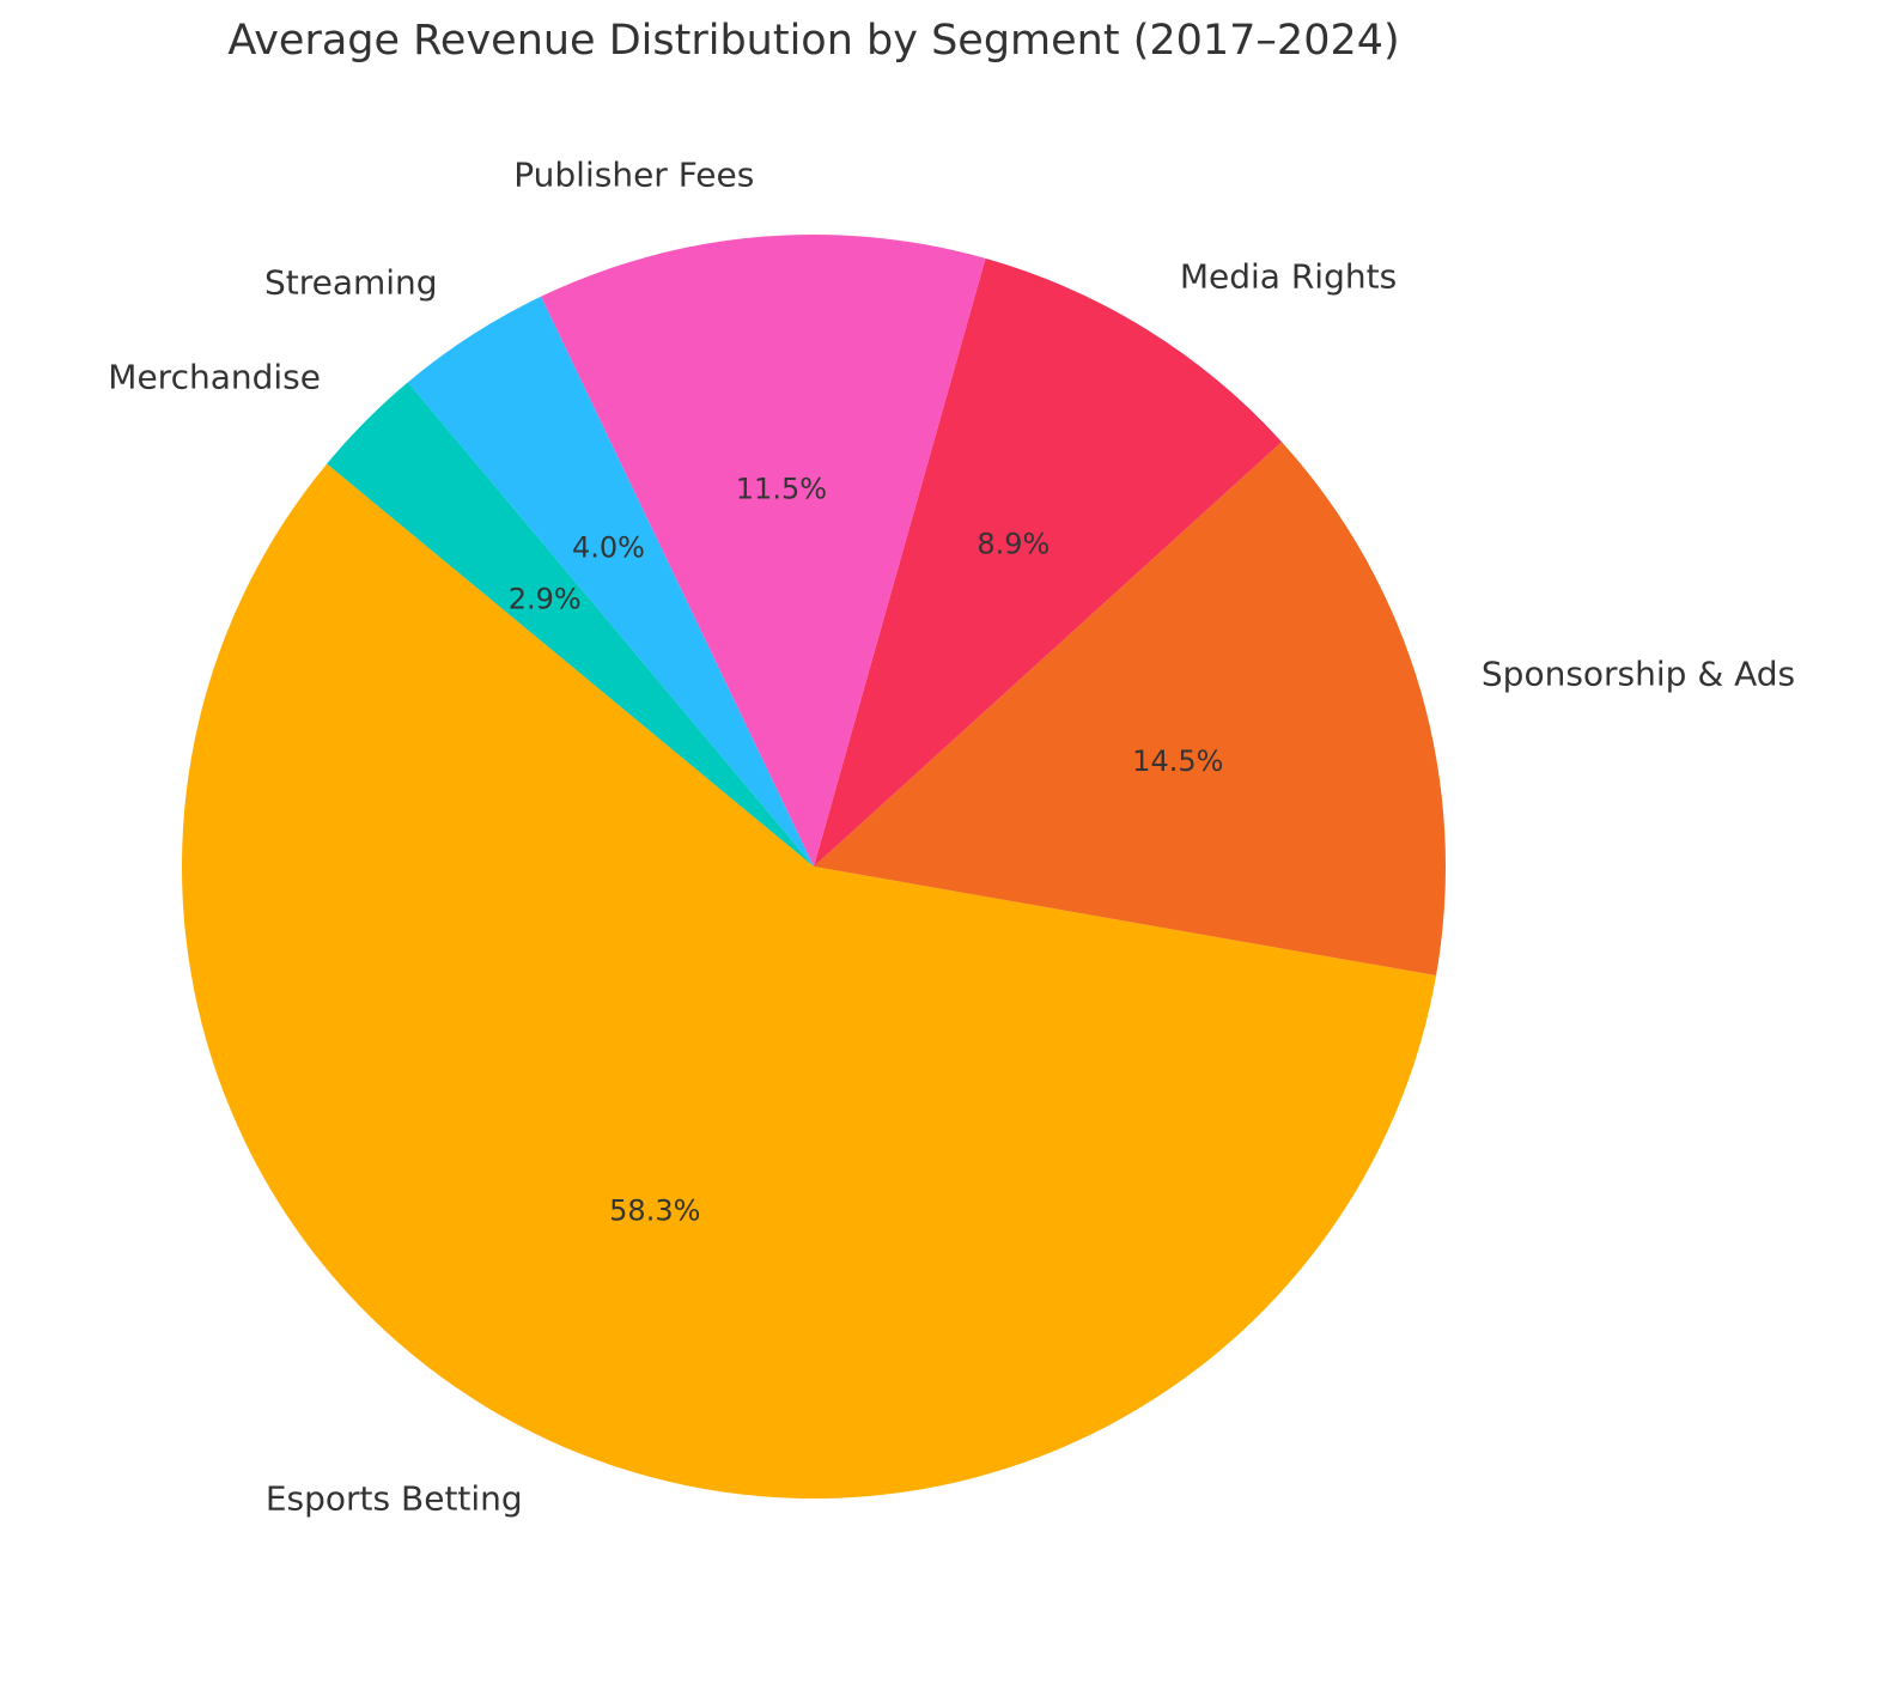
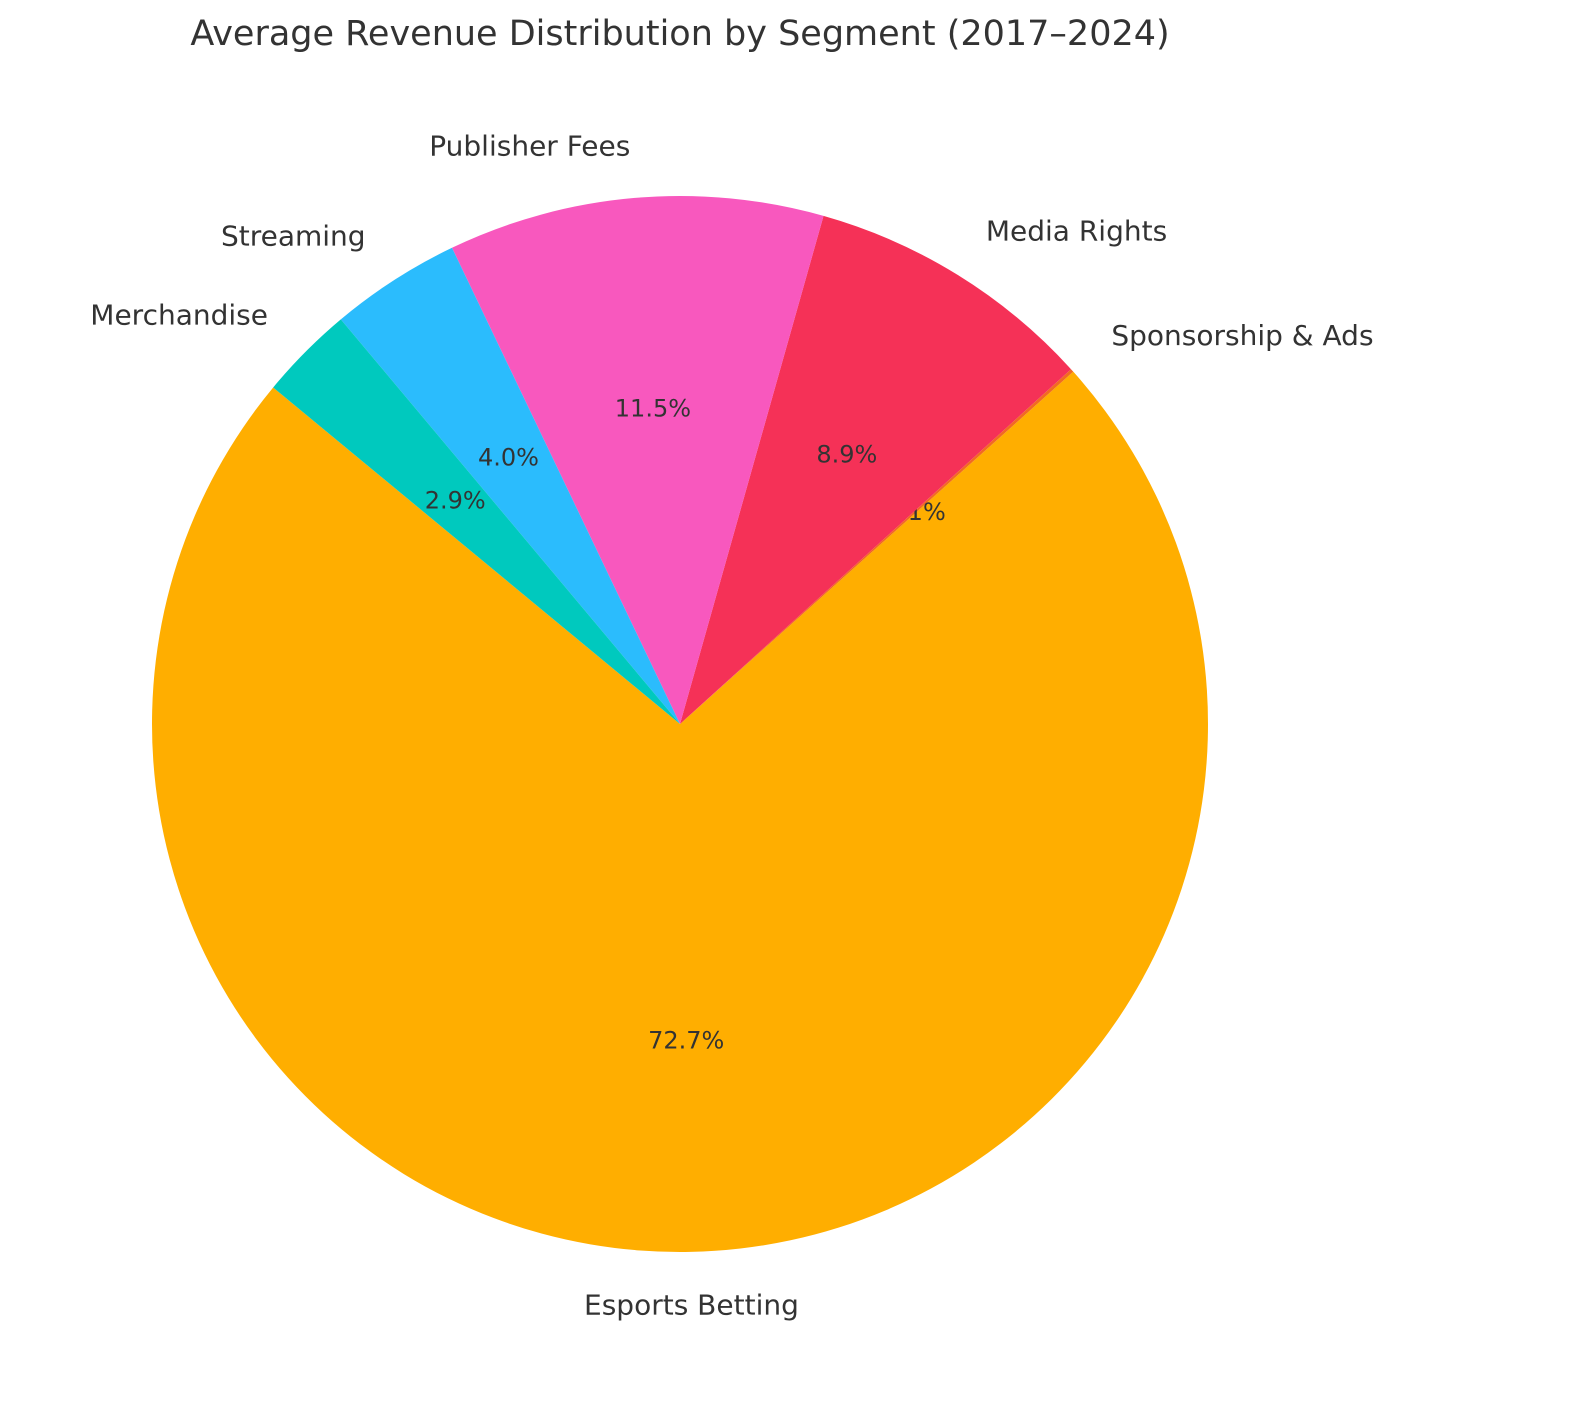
Esports Betting: 58.3% -> 72.7%
Sponsorship & Ads: 14.5% -> 0.1%
